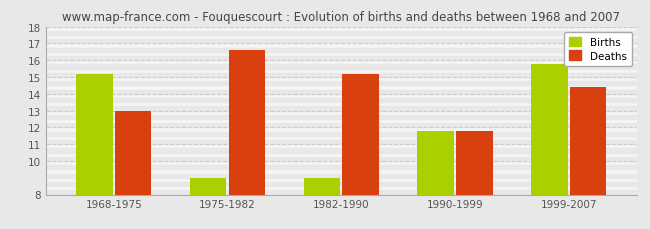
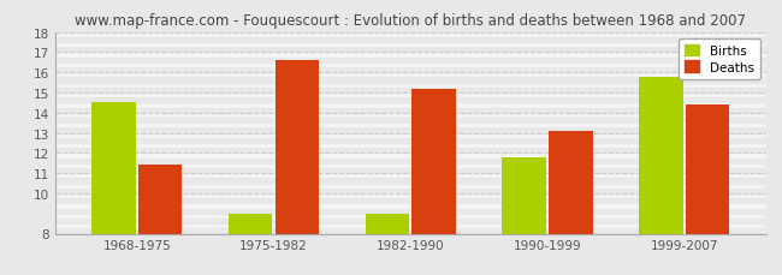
Births/1968-1975: 15.2 -> 14.5
Deaths/1968-1975: 13.0 -> 11.4
Deaths/1990-1999: 11.8 -> 13.1
